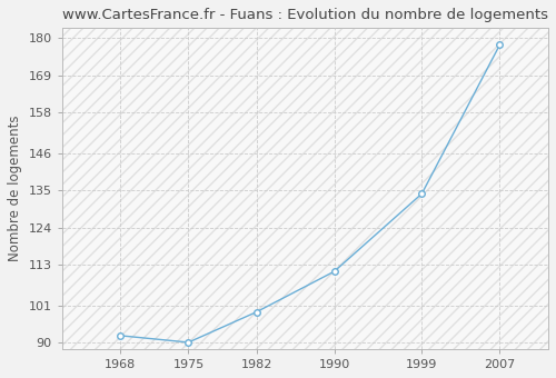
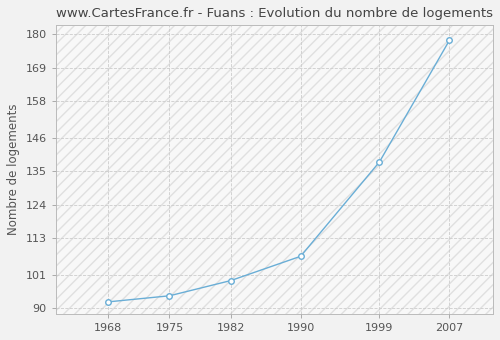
1975: 90 -> 94
1990: 111 -> 107
1999: 134 -> 138
